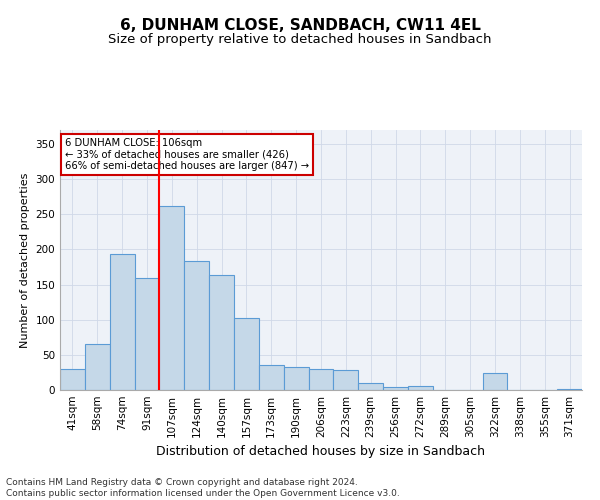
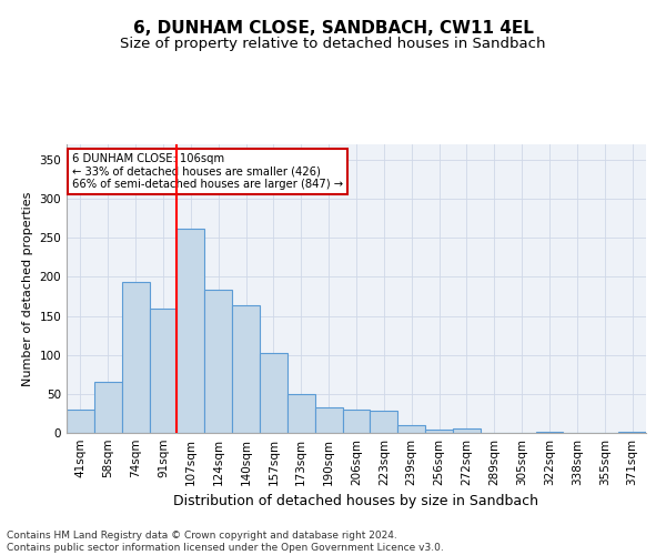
173sqm: 36 -> 50
322sqm: 24 -> 2
